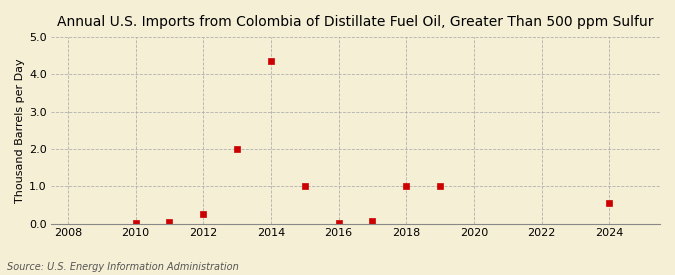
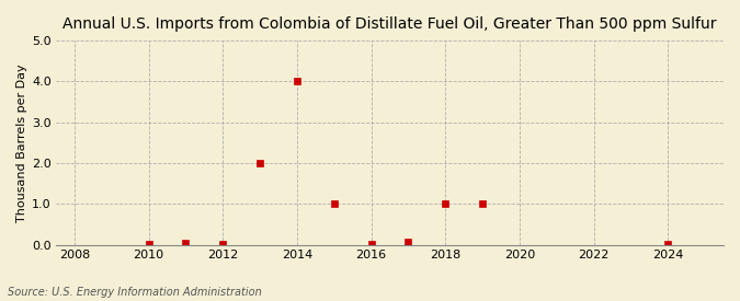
2012: 0.25 -> 0.02
2014: 4.35 -> 4.00
2024: 0.55 -> 0.02
